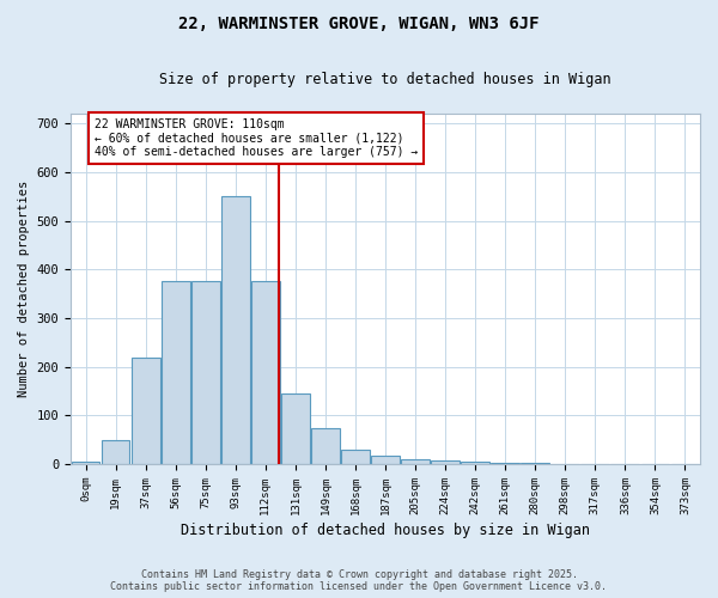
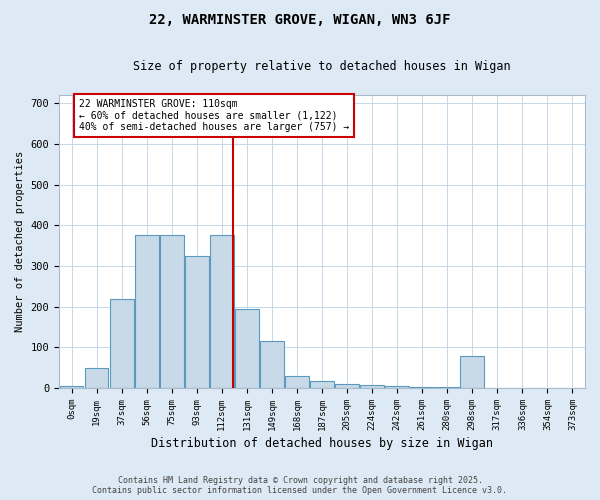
93sqm: 550 -> 325
131sqm: 145 -> 195
149sqm: 75 -> 115
298sqm: 1 -> 80
